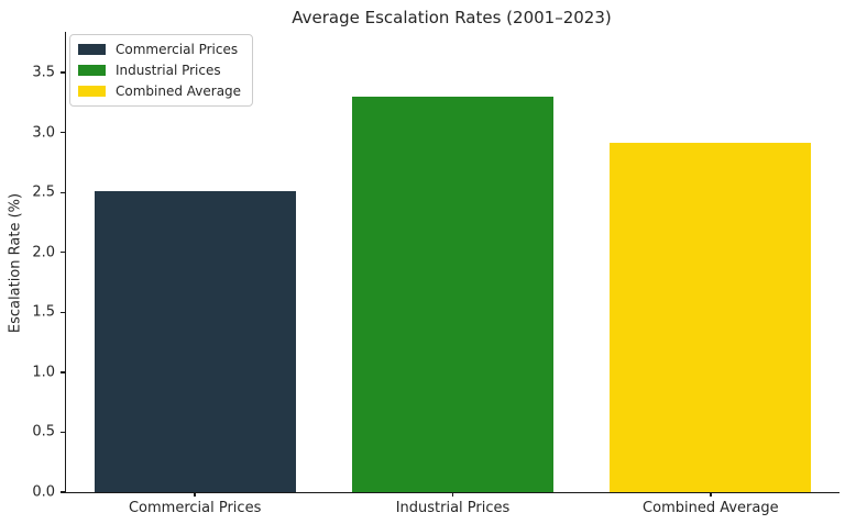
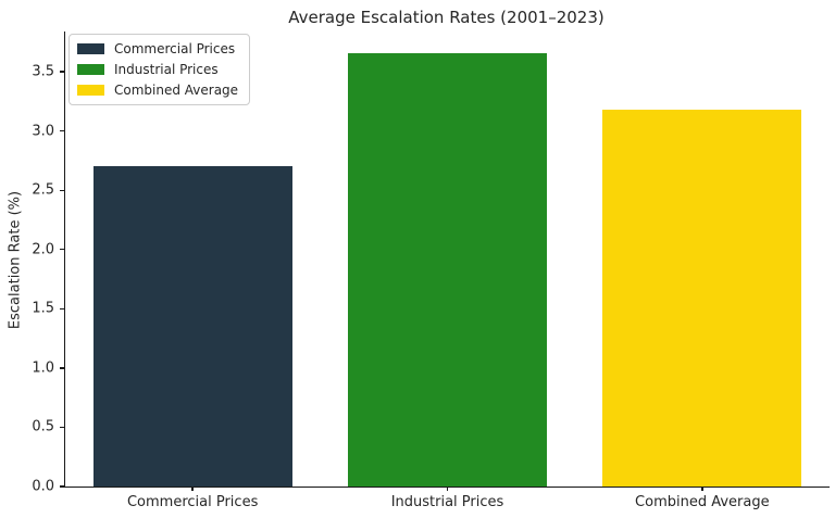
Commercial Prices: 2.51 -> 2.70
Industrial Prices: 3.30 -> 3.66
Combined Average: 2.91 -> 3.18
